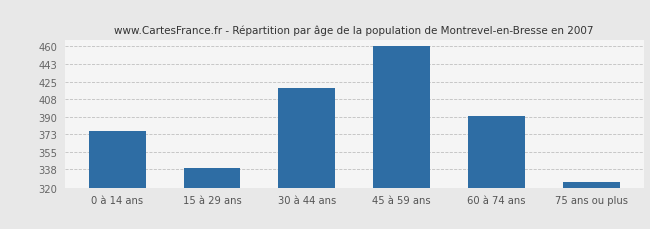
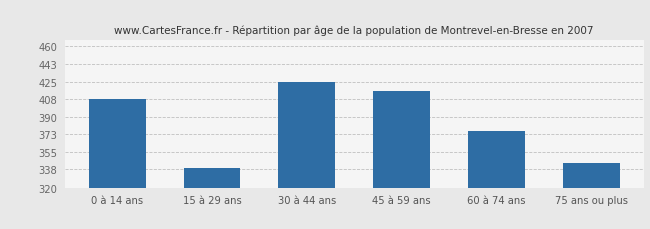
0 à 14 ans: 376 -> 408
30 à 44 ans: 419 -> 425
45 à 59 ans: 460 -> 416
60 à 74 ans: 391 -> 376
75 ans ou plus: 326 -> 344
